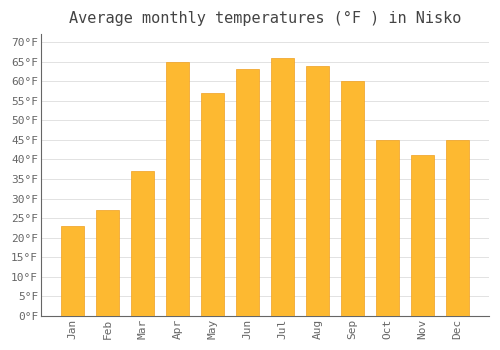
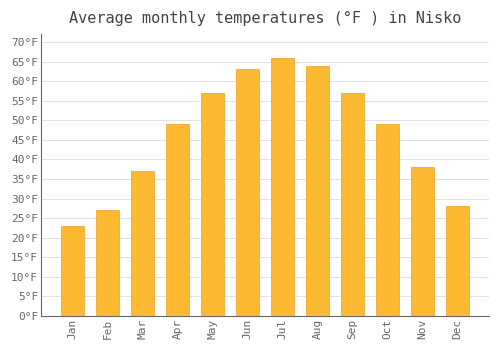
Apr: 65°F -> 49°F
Sep: 60°F -> 57°F
Oct: 45°F -> 49°F
Nov: 41°F -> 38°F
Dec: 45°F -> 28°F
